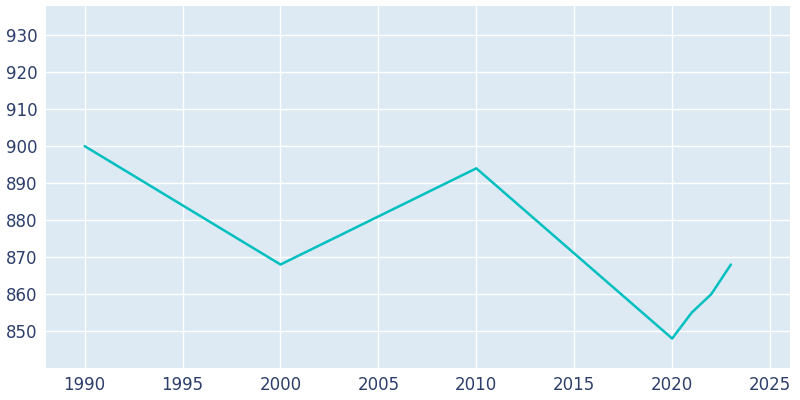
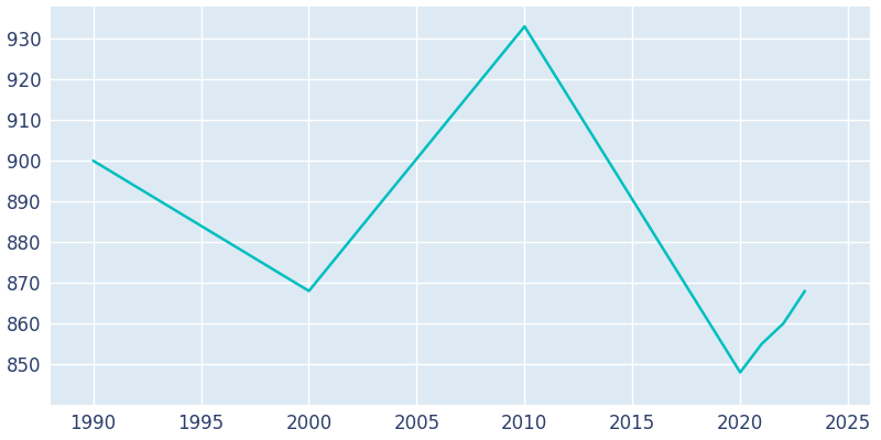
2010: 894 -> 933
